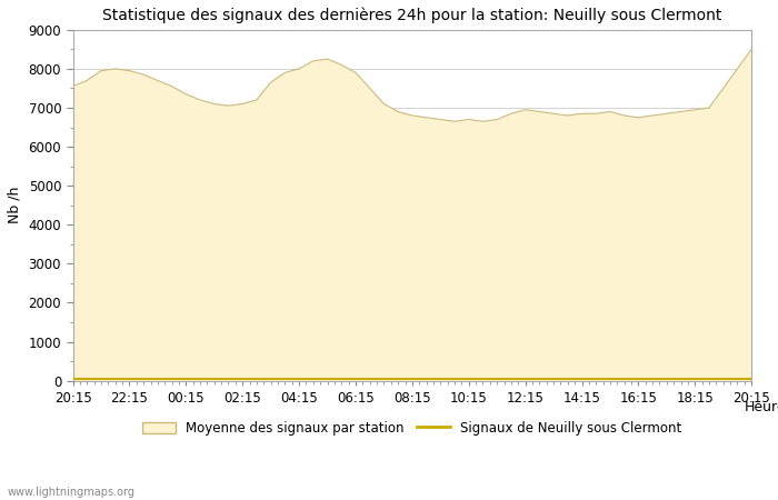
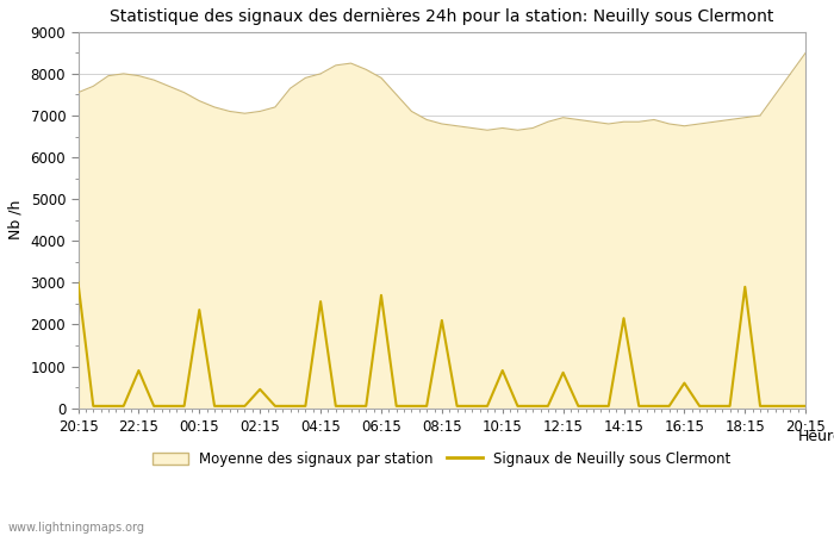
Signaux de Neuilly sous Clermont/20:15: 50 -> 3000
Signaux de Neuilly sous Clermont/22:15: 50 -> 900
Signaux de Neuilly sous Clermont/00:15: 50 -> 2350
Signaux de Neuilly sous Clermont/02:15: 50 -> 450
Signaux de Neuilly sous Clermont/04:15: 50 -> 2550
Signaux de Neuilly sous Clermont/06:15: 50 -> 2700
Signaux de Neuilly sous Clermont/08:15: 50 -> 2100
Signaux de Neuilly sous Clermont/10:15: 50 -> 900
Signaux de Neuilly sous Clermont/12:15: 50 -> 850
Signaux de Neuilly sous Clermont/14:15: 50 -> 2150
Signaux de Neuilly sous Clermont/16:15: 50 -> 600
Signaux de Neuilly sous Clermont/18:15: 50 -> 2900
